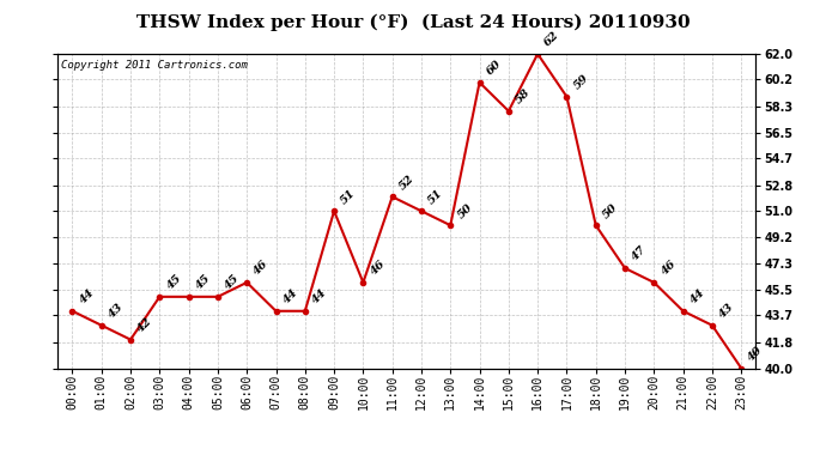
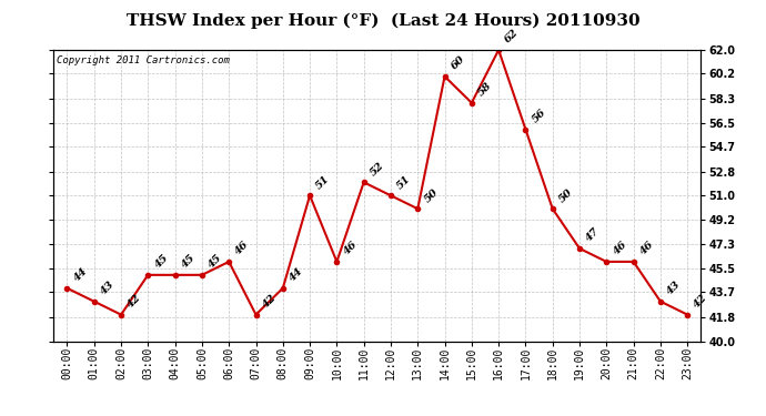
07:00: 44 -> 42
17:00: 59 -> 56
21:00: 44 -> 46
23:00: 40 -> 42
